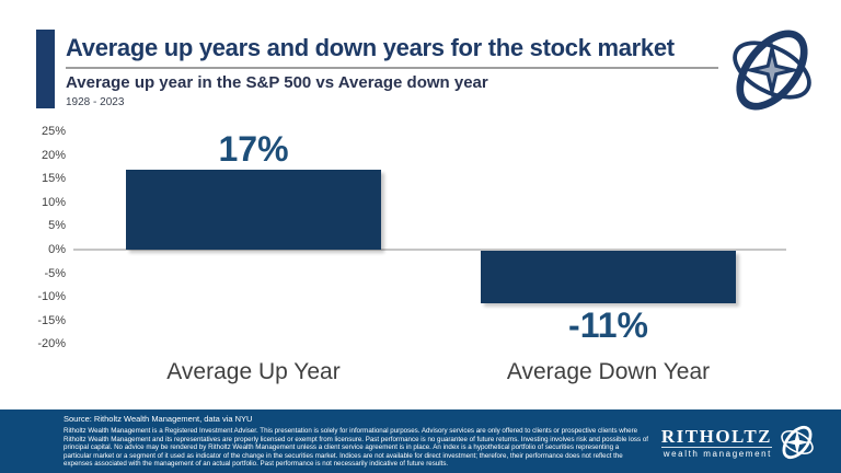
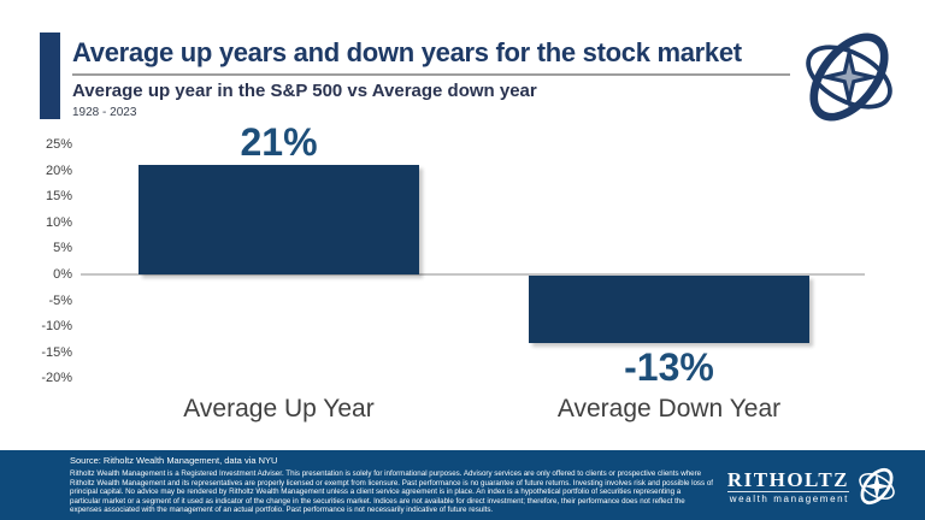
Average Up Year: 17% -> 21%
Average Down Year: -11% -> -13%
